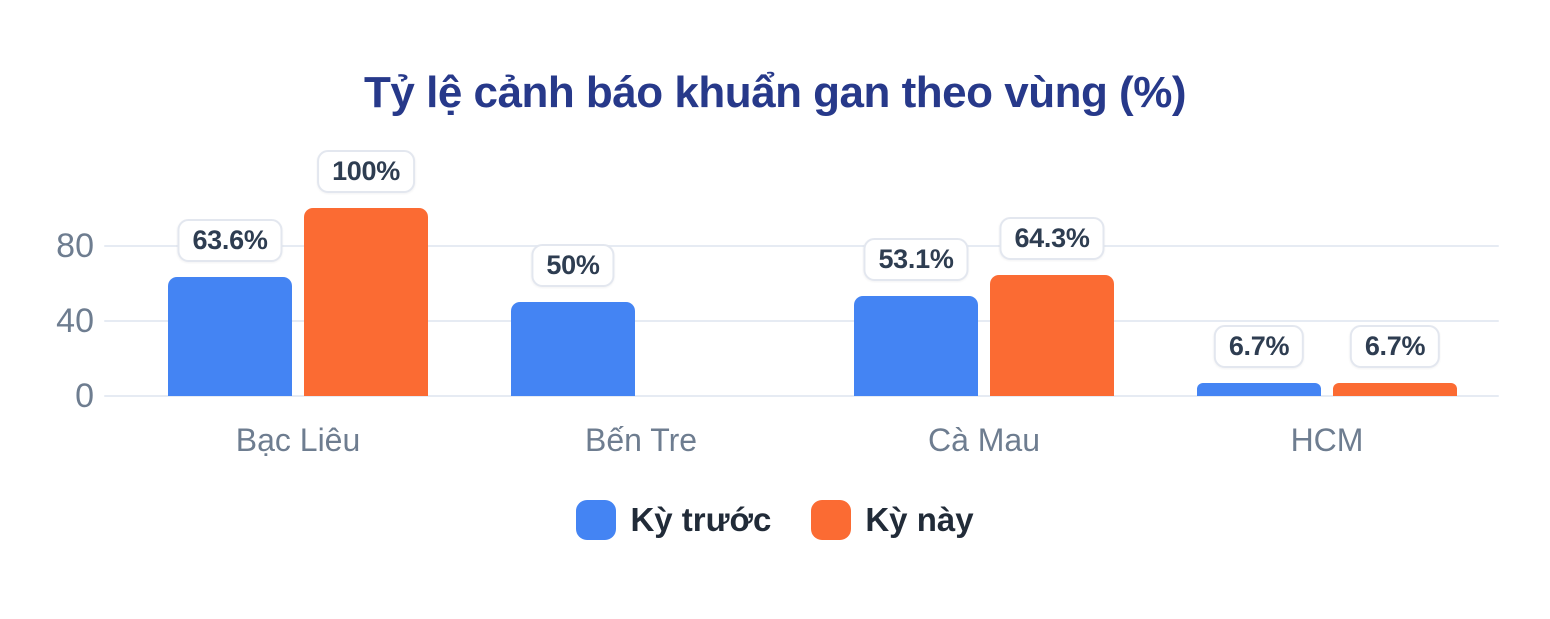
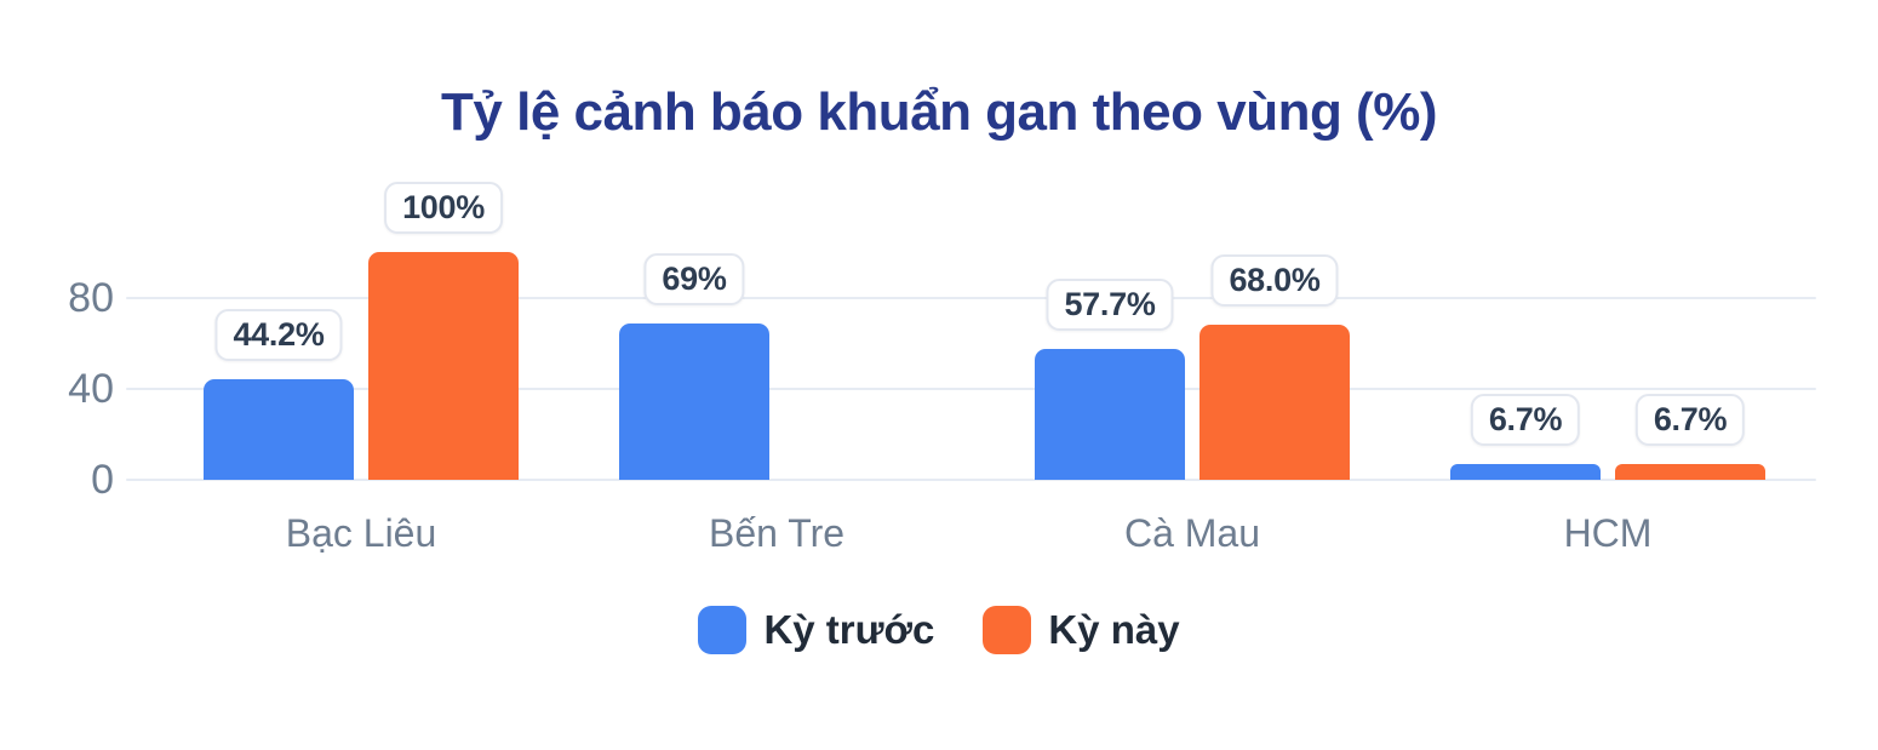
Kỳ trước/Bạc Liêu: 63.6% -> 44.2%
Kỳ trước/Bến Tre: 50% -> 69%
Kỳ trước/Cà Mau: 53.1% -> 57.7%
Kỳ này/Cà Mau: 64.3% -> 68.0%
